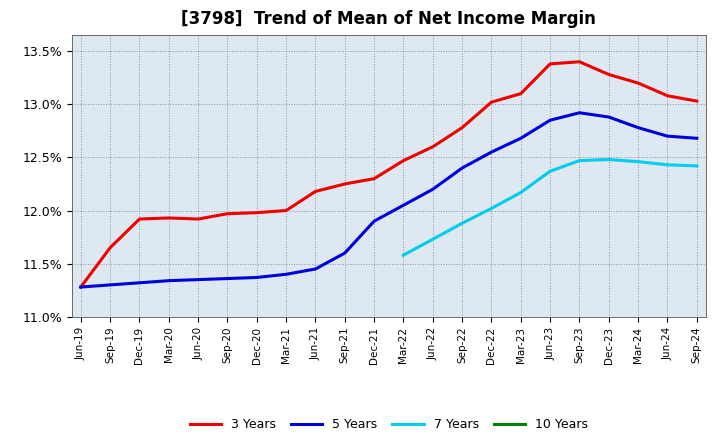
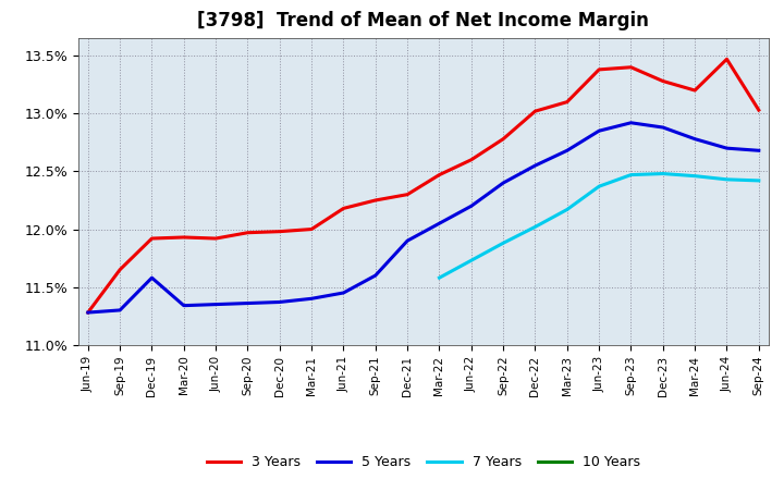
5 Years/Dec-19: 11.32% -> 11.58%
3 Years/Jun-24: 13.08% -> 13.47%
